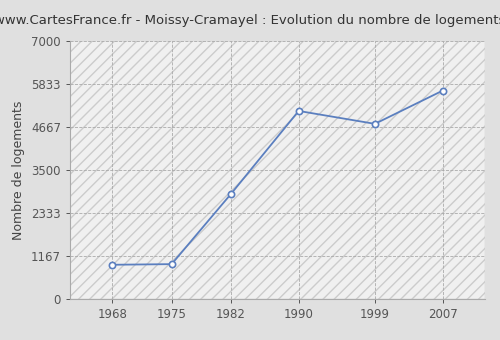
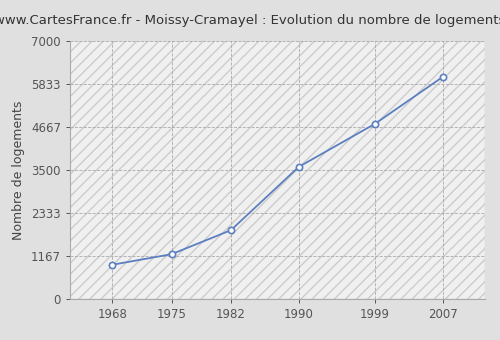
1975: 950 -> 1220
1982: 2850 -> 1870
1990: 5100 -> 3580
2007: 5650 -> 6020
